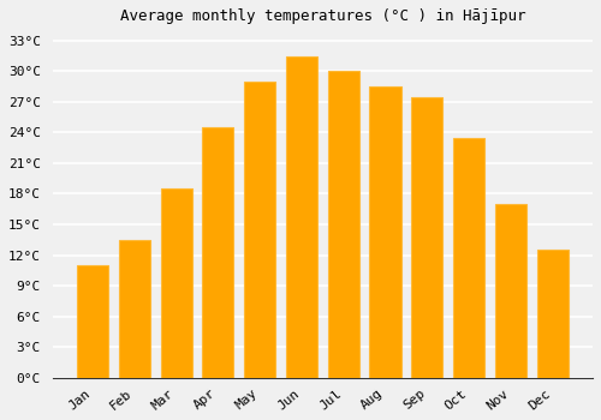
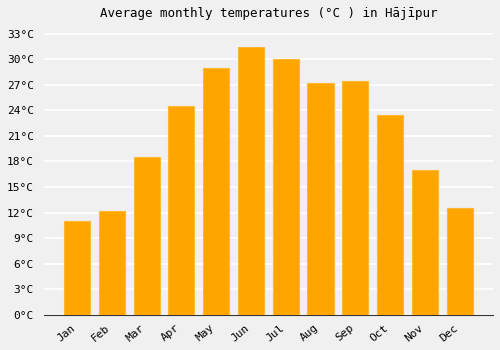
Feb: 13.5°C -> 12.2°C
Aug: 28.5°C -> 27.2°C
